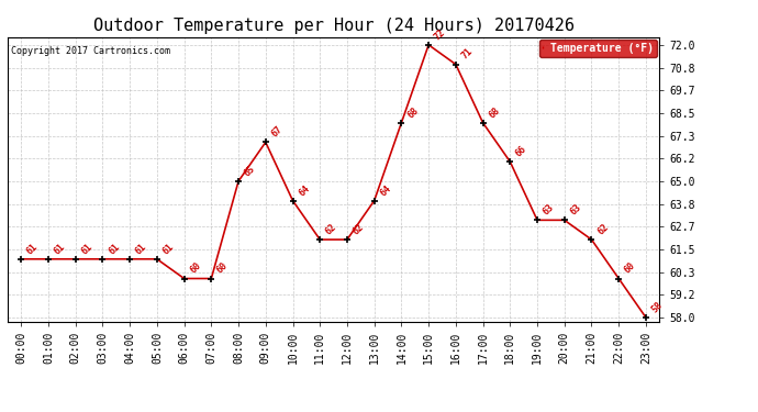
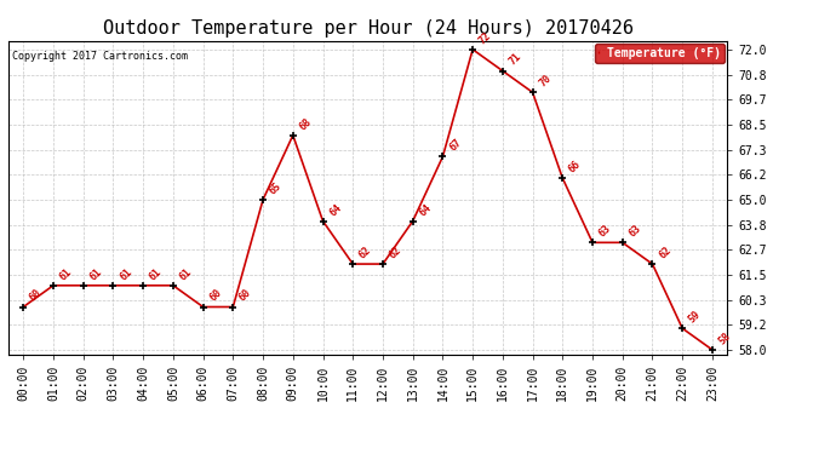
00:00: 61 -> 60
09:00: 67 -> 68
14:00: 68 -> 67
17:00: 68 -> 70
22:00: 60 -> 59
